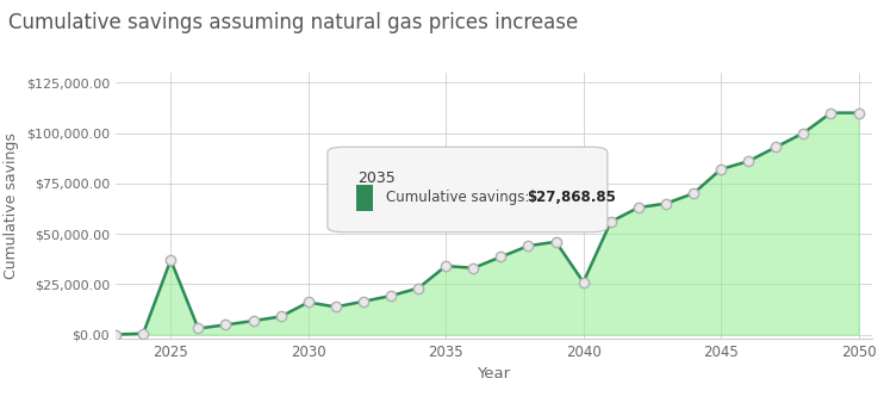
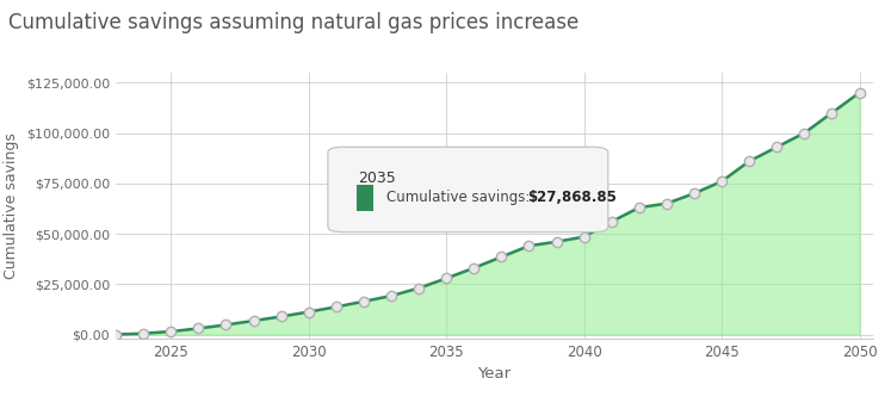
2025: $37,000 -> $2,000
2030: $16,000 -> $11,000
2035: $34,000 -> $28,000
2040: $26,000 -> $48,000
2045: $82,000 -> $76,000
2050: $110,000 -> $120,000
